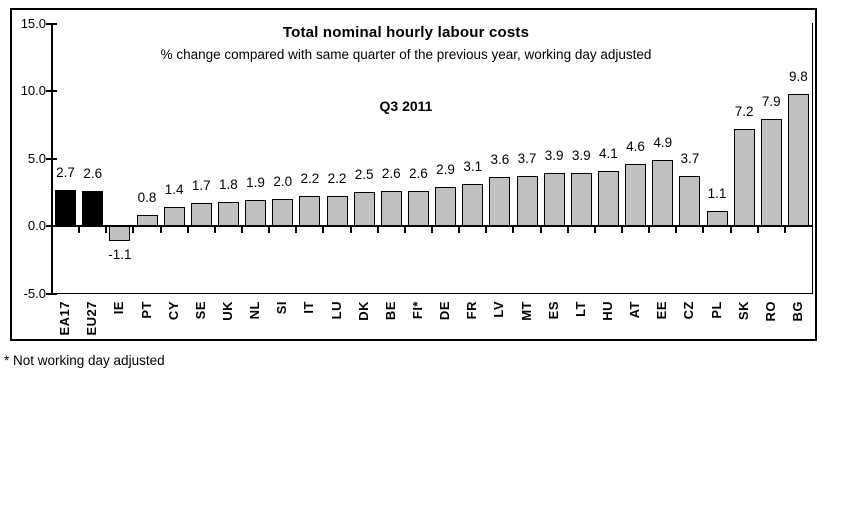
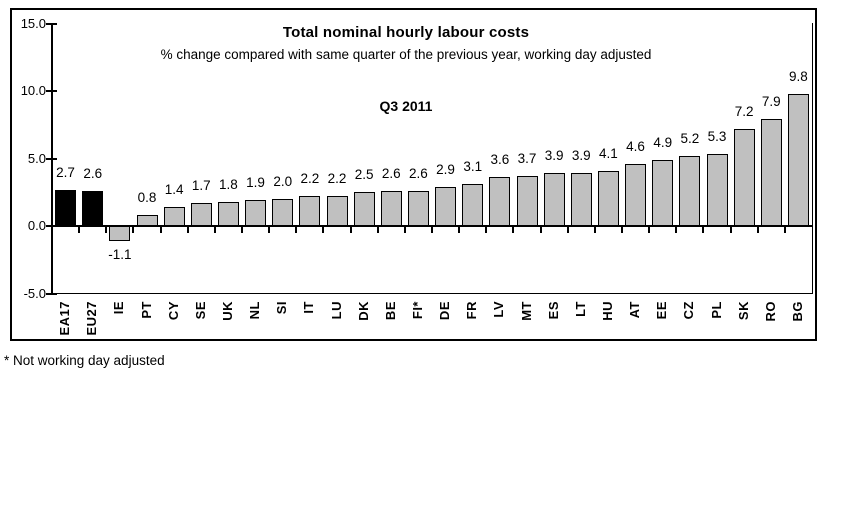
CZ: 3.7 -> 5.2
PL: 1.1 -> 5.3
